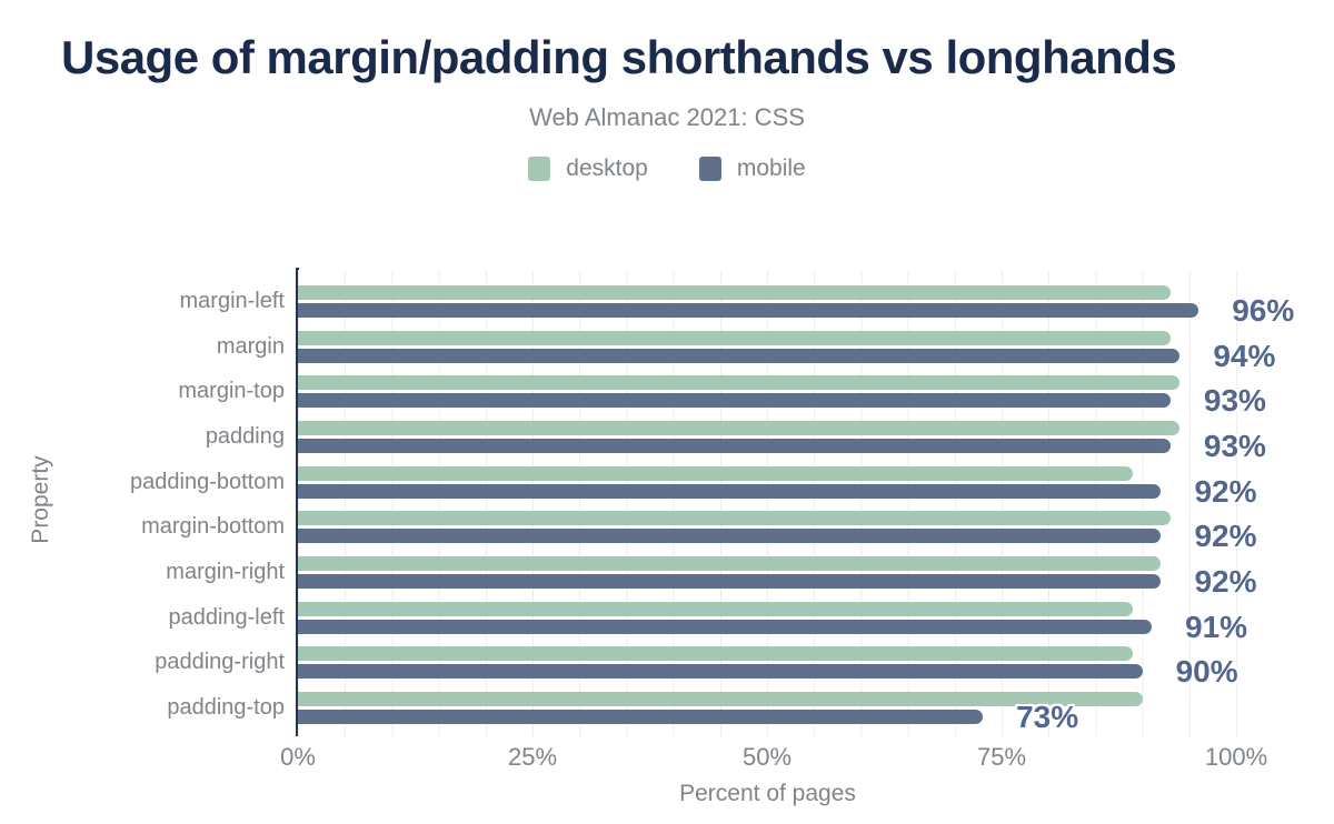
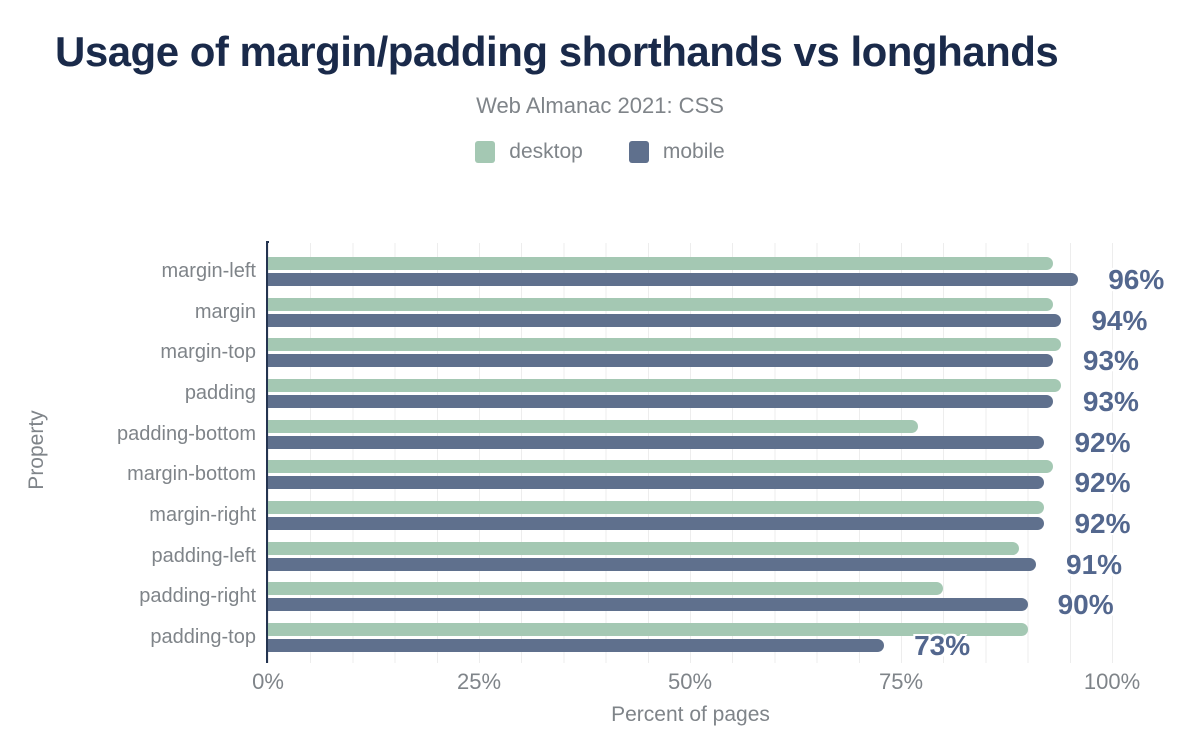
desktop/padding-bottom: 89% -> 77%
desktop/padding-right: 89% -> 80%
